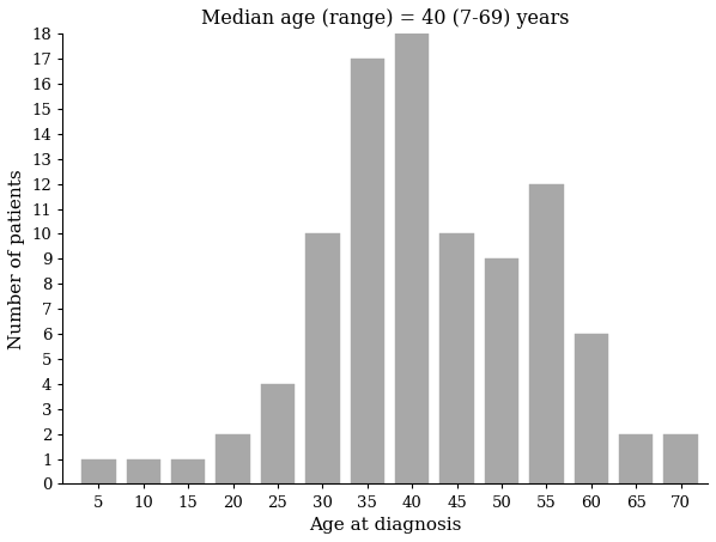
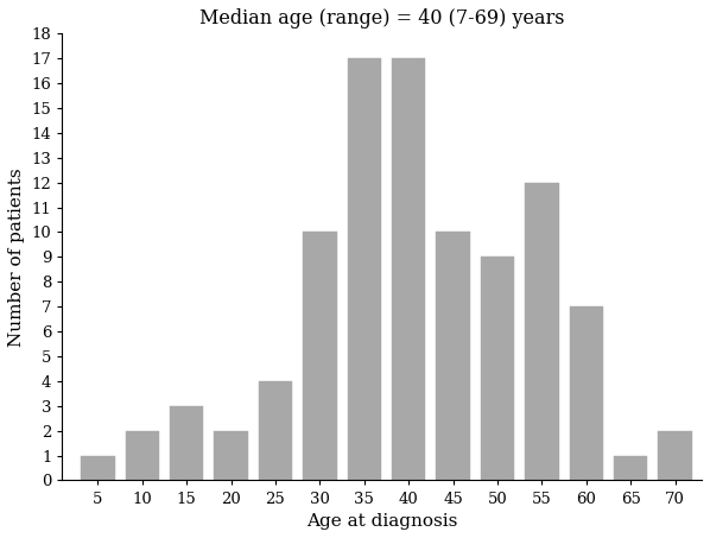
10: 1 -> 2
15: 1 -> 3
40: 18 -> 17
60: 6 -> 7
65: 2 -> 1
